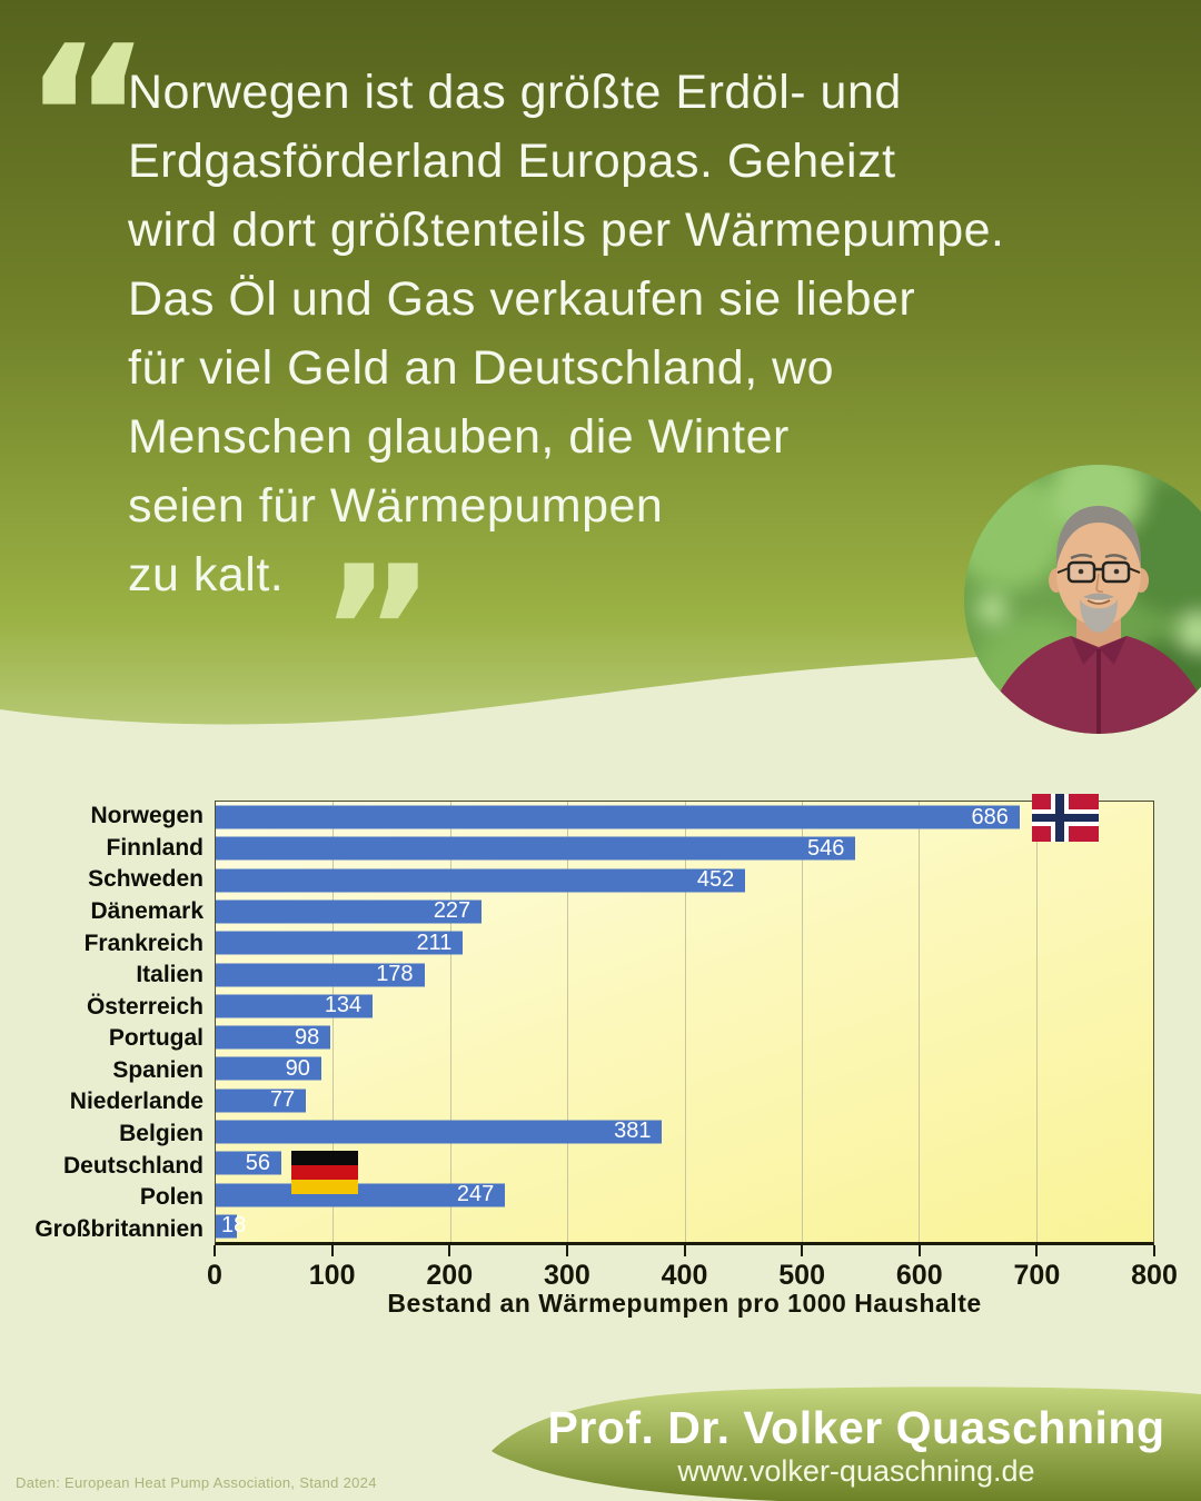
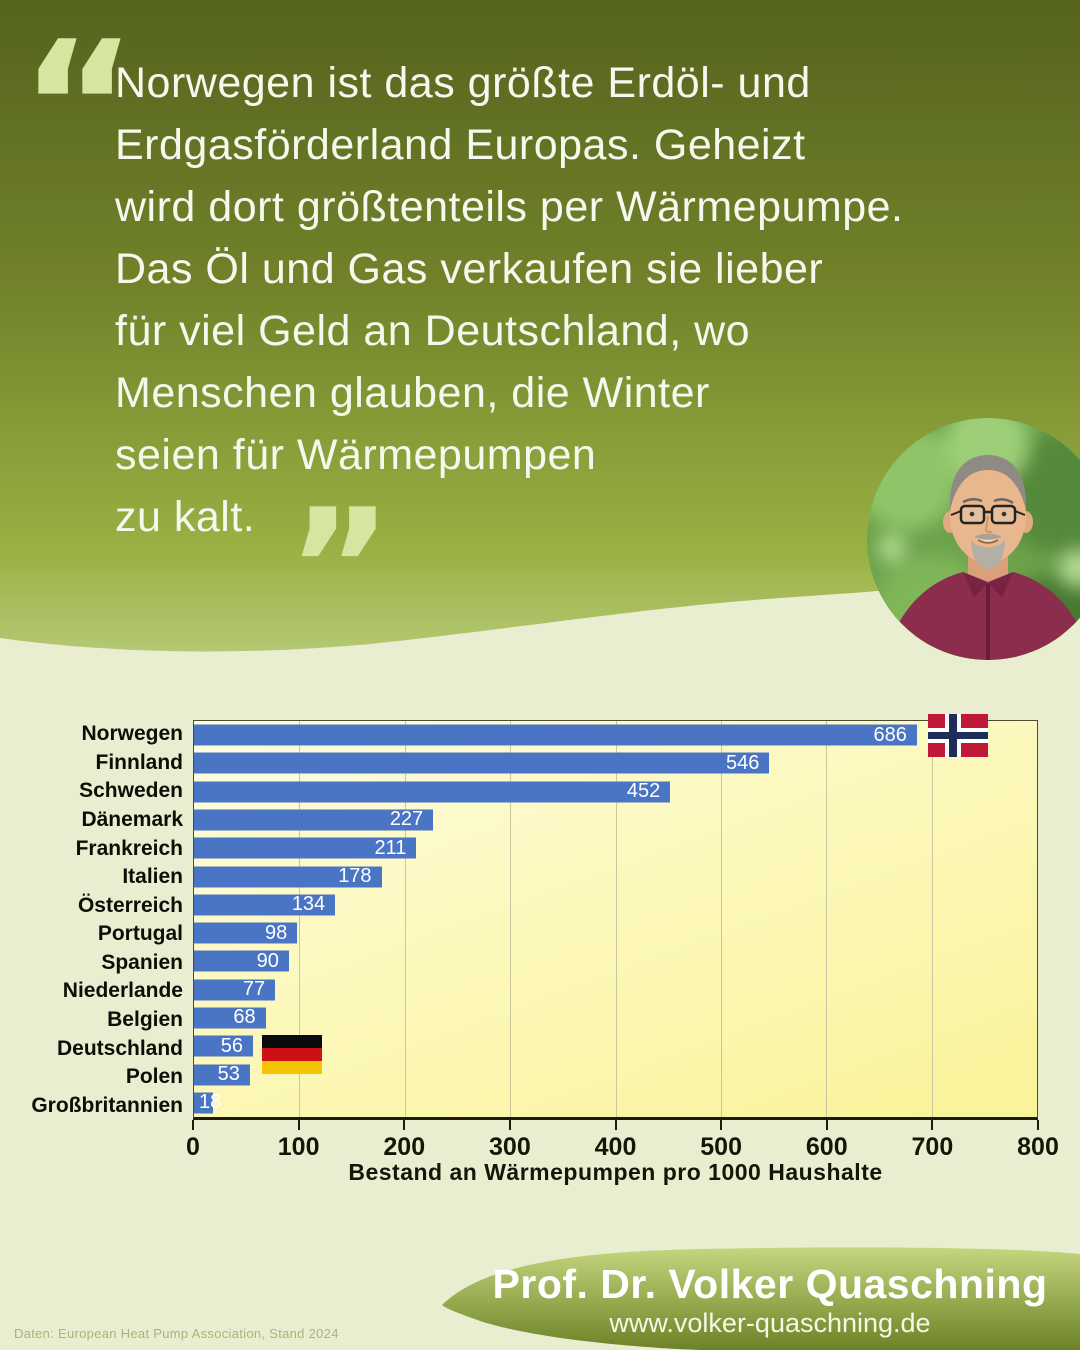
Belgien: 381 -> 68
Polen: 247 -> 53
